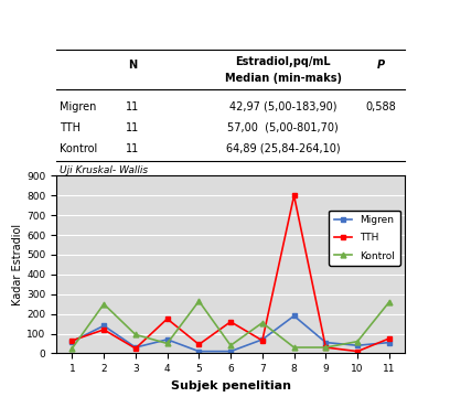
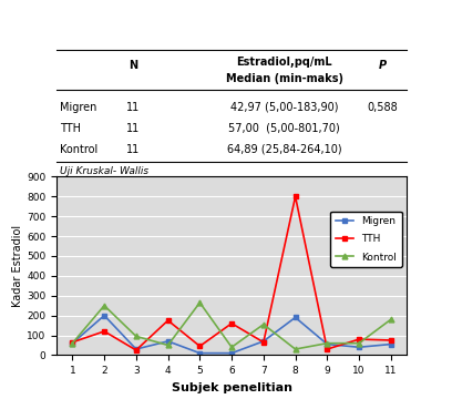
Kontrol/1: 20 -> 60
Migren/2: 140 -> 200
Kontrol/9: 30 -> 60
TTH/10: 10 -> 80
Kontrol/11: 260 -> 180
